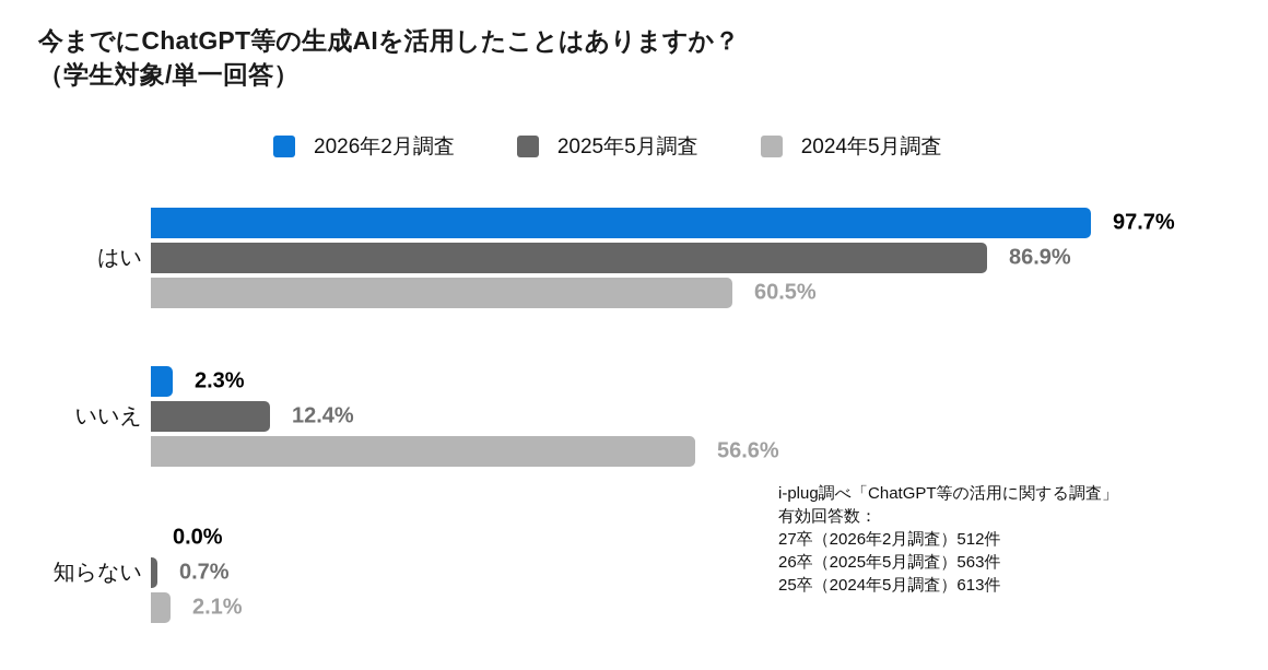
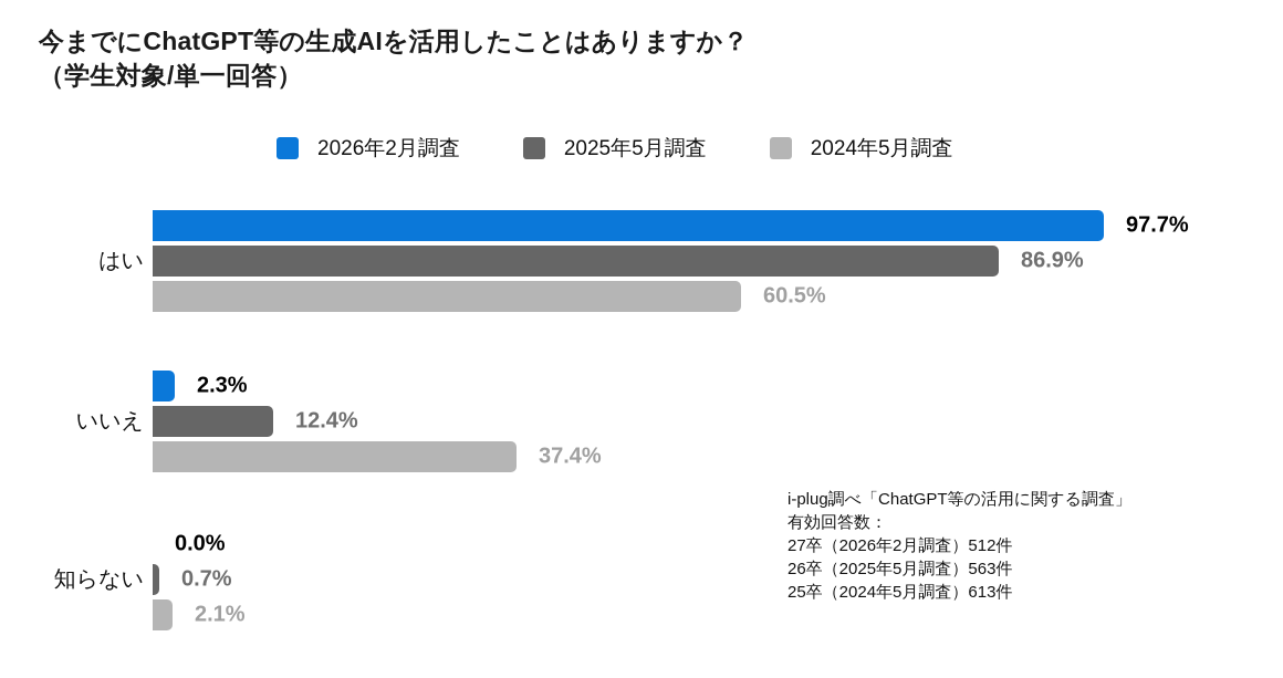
2024年5月調査/いいえ: 56.6% -> 37.4%
